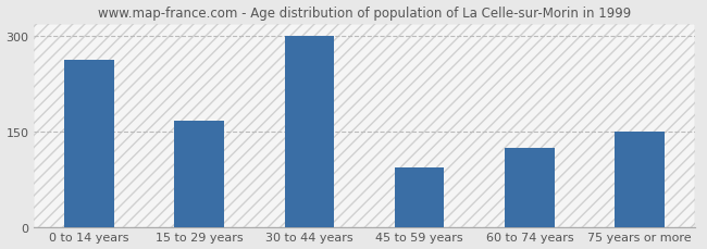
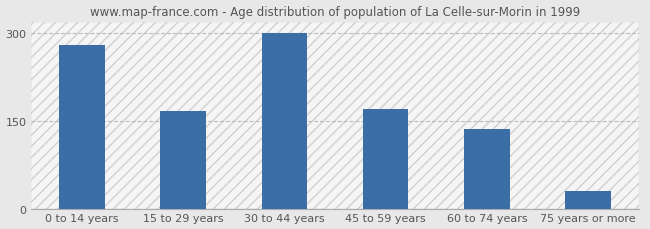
0 to 14 years: 262 -> 280
45 to 59 years: 94 -> 171
60 to 74 years: 124 -> 136
75 years or more: 150 -> 30
